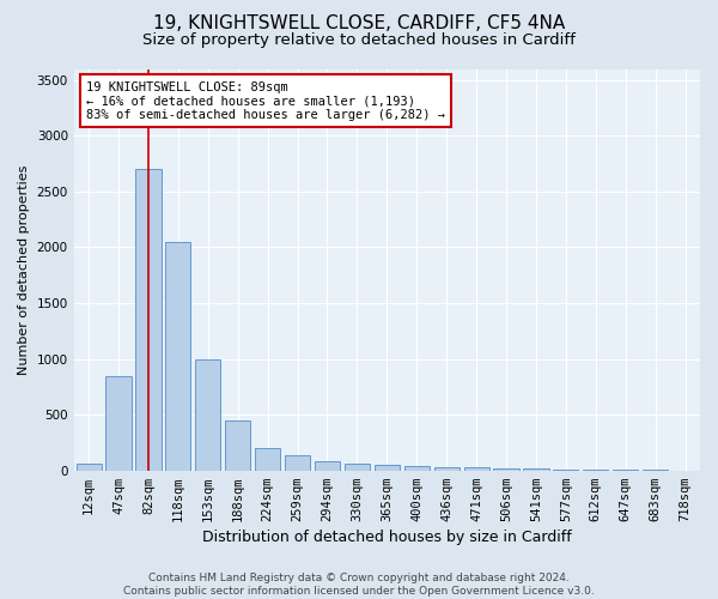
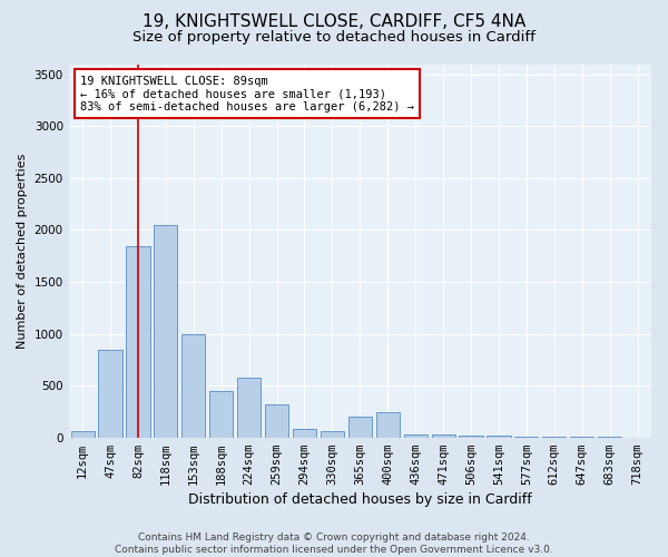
82sqm: 2700 -> 1840
224sqm: 200 -> 580
259sqm: 140 -> 320
365sqm: 50 -> 200
400sqm: 40 -> 240
